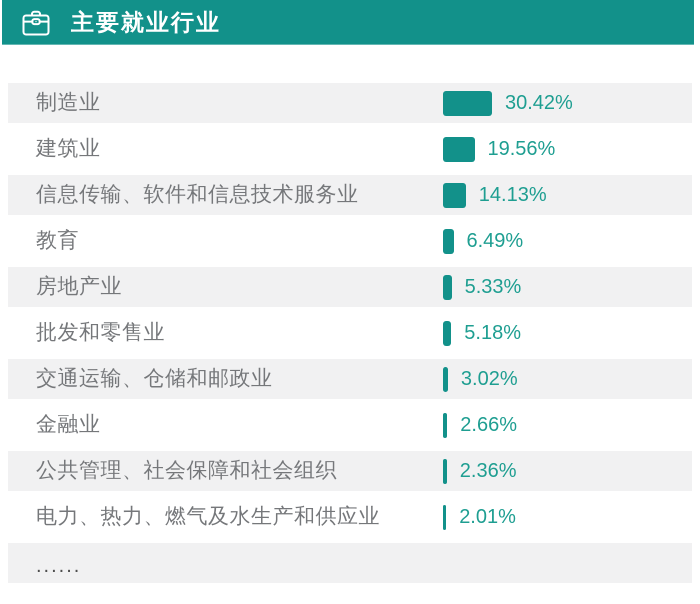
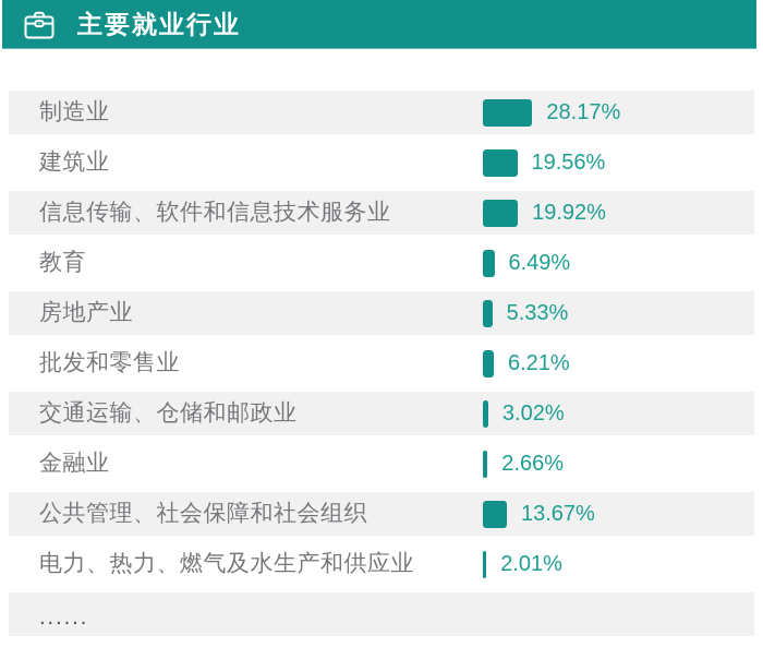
制造业: 30.42% -> 28.17%
信息传输、软件和信息技术服务业: 14.13% -> 19.92%
批发和零售业: 5.18% -> 6.21%
公共管理、社会保障和社会组织: 2.36% -> 13.67%
